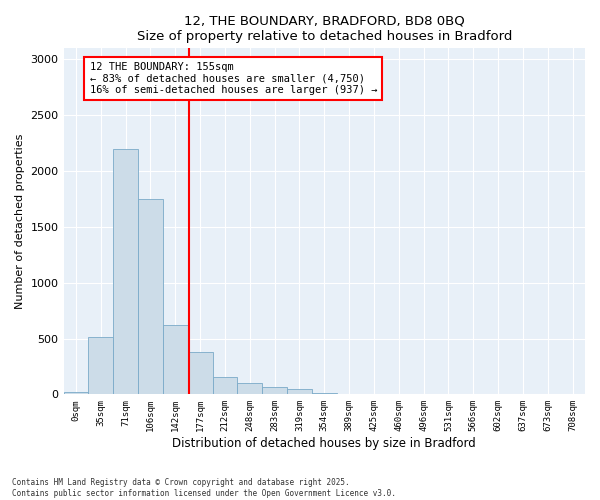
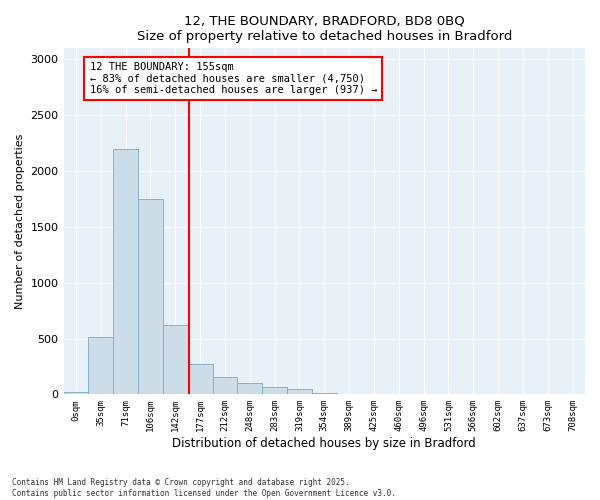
177sqm: 380 -> 270
